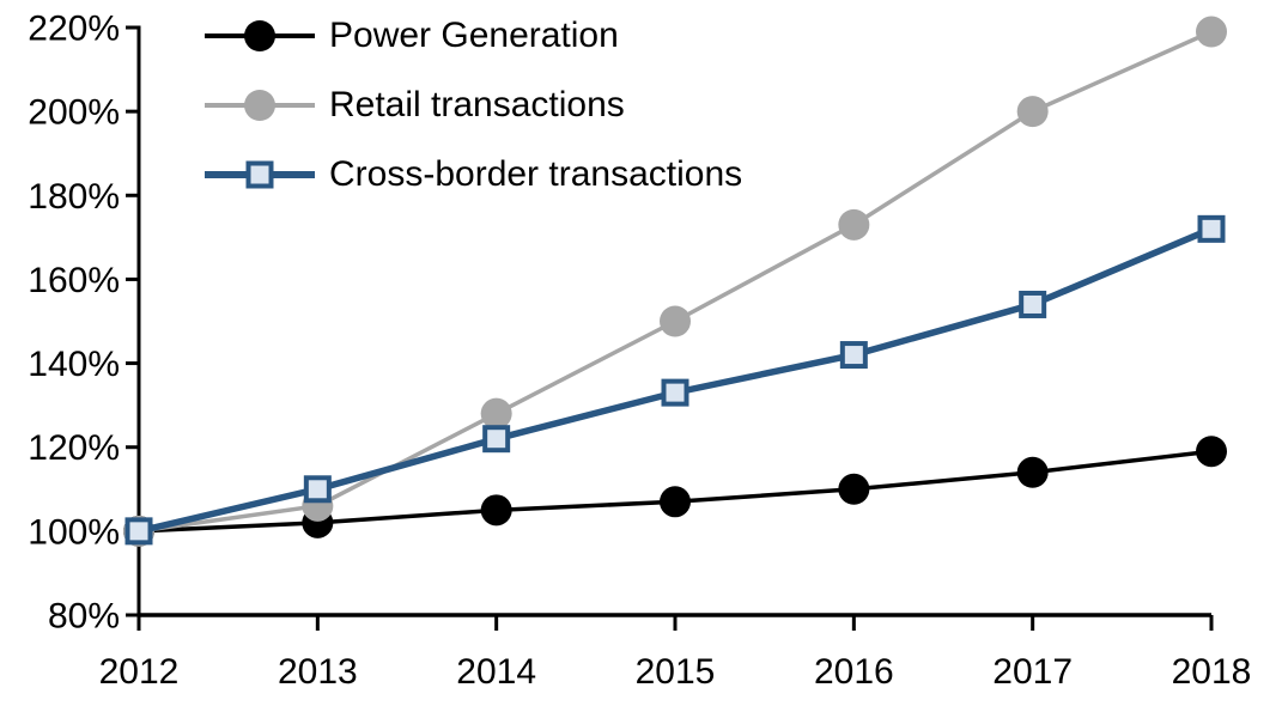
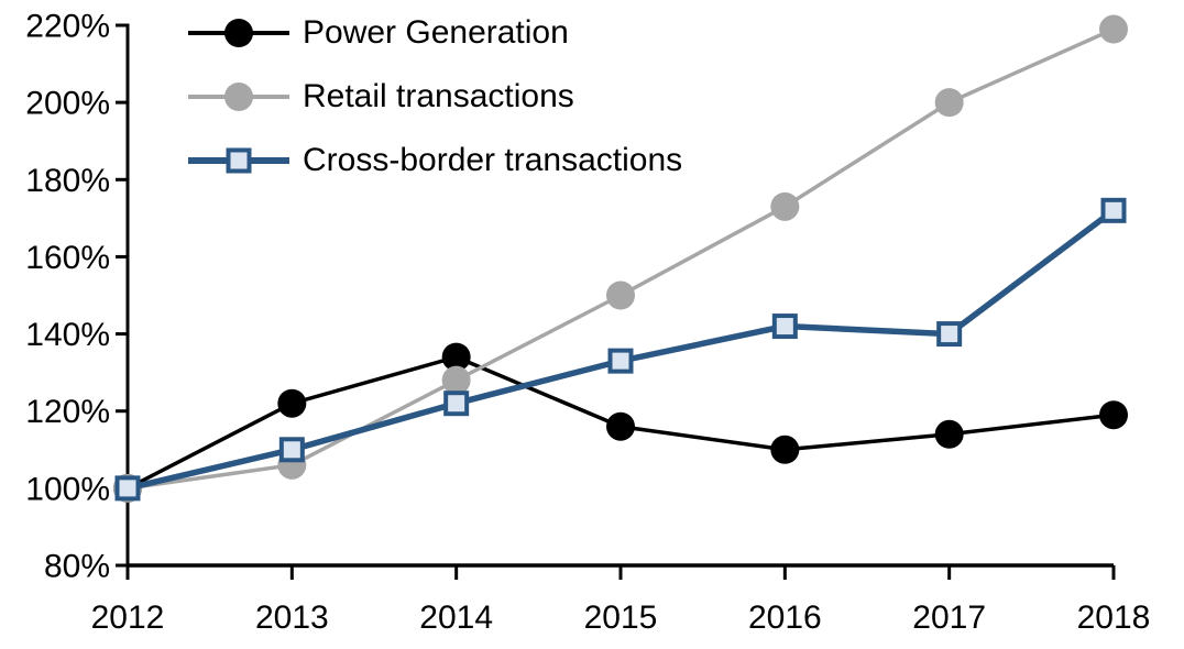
Power Generation/2013: 102% -> 122%
Power Generation/2014: 105% -> 134%
Power Generation/2015: 107% -> 116%
Cross-border transactions/2017: 154% -> 140%
